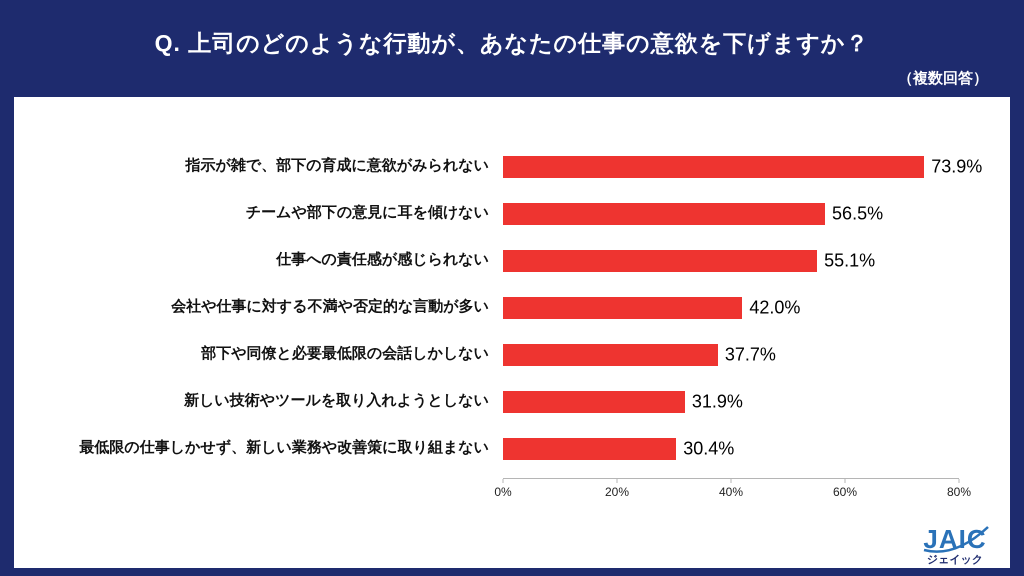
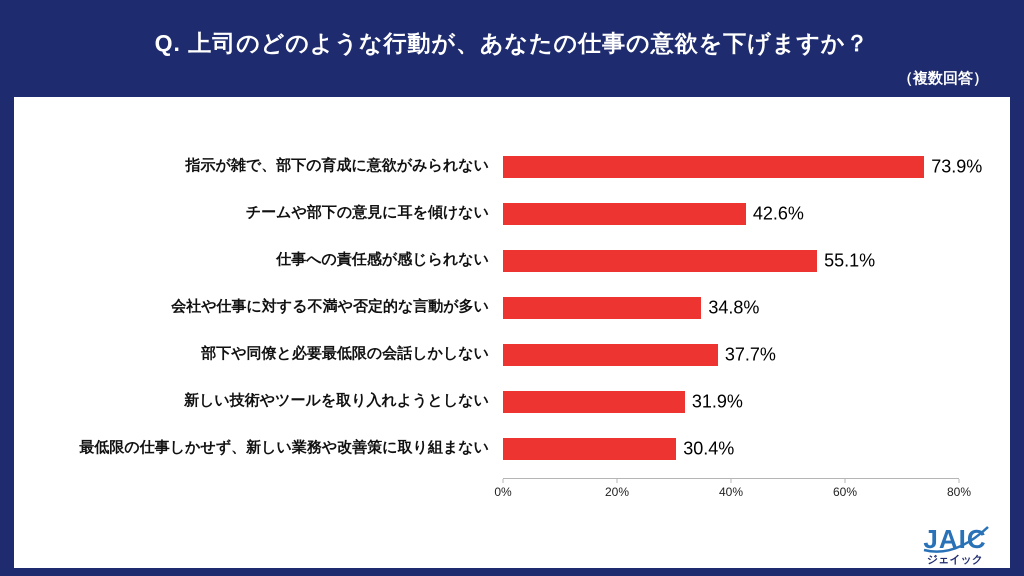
チームや部下の意見に耳を傾けない: 56.5% -> 42.6%
会社や仕事に対する不満や否定的な言動が多い: 42.0% -> 34.8%
